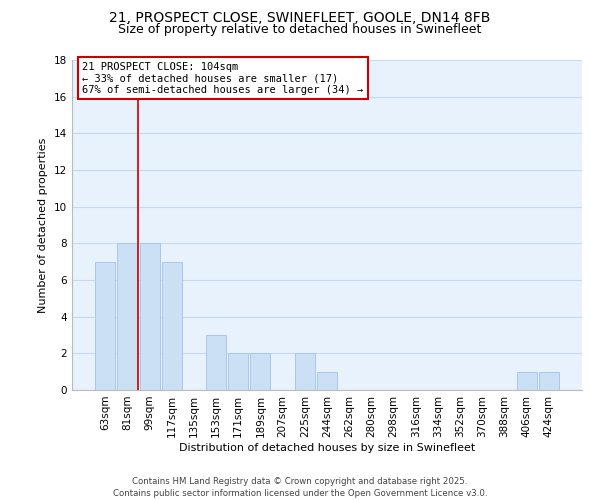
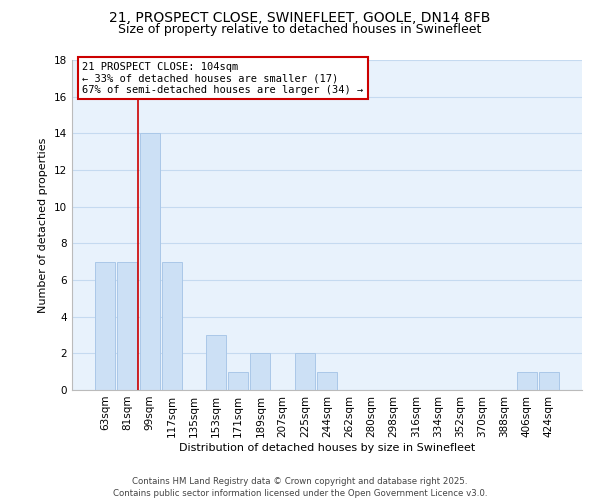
81sqm: 8 -> 7
99sqm: 8 -> 14
171sqm: 2 -> 1
